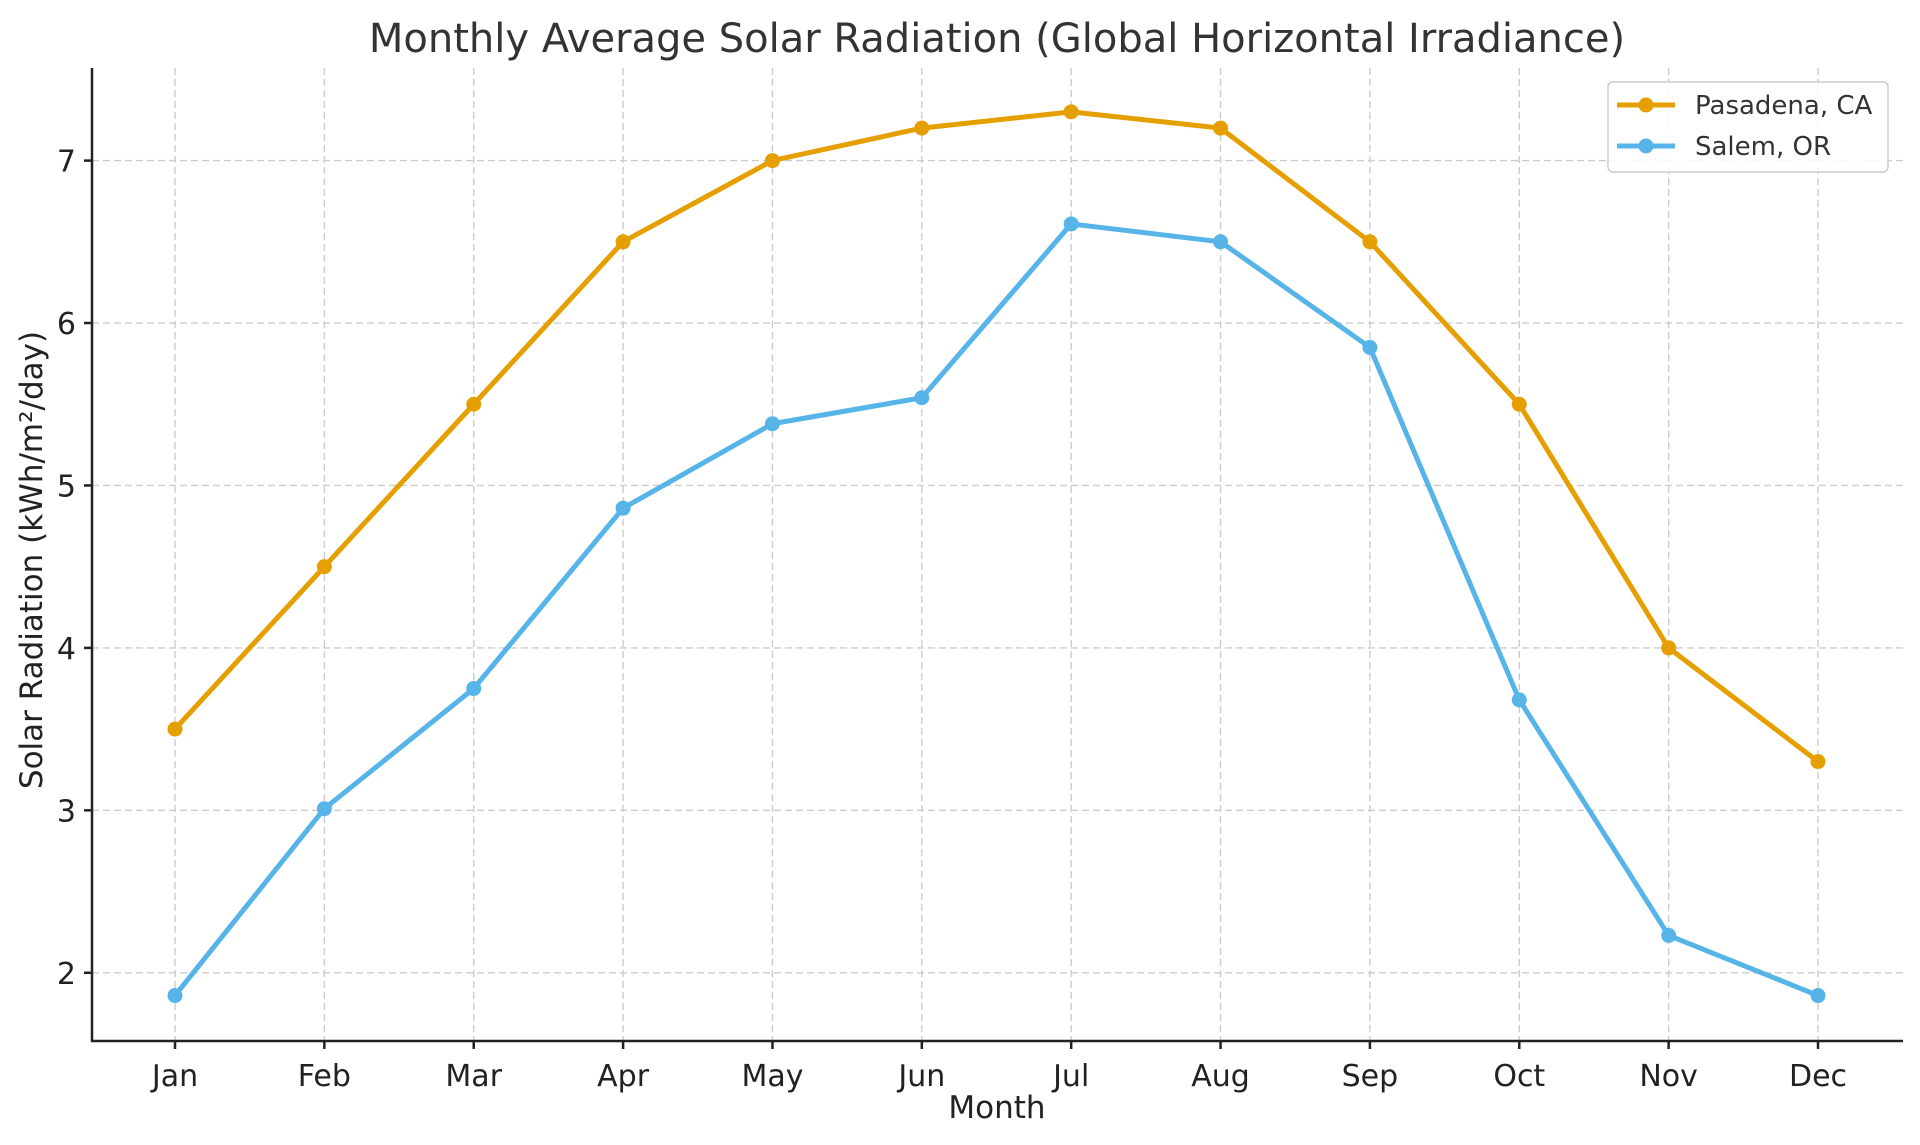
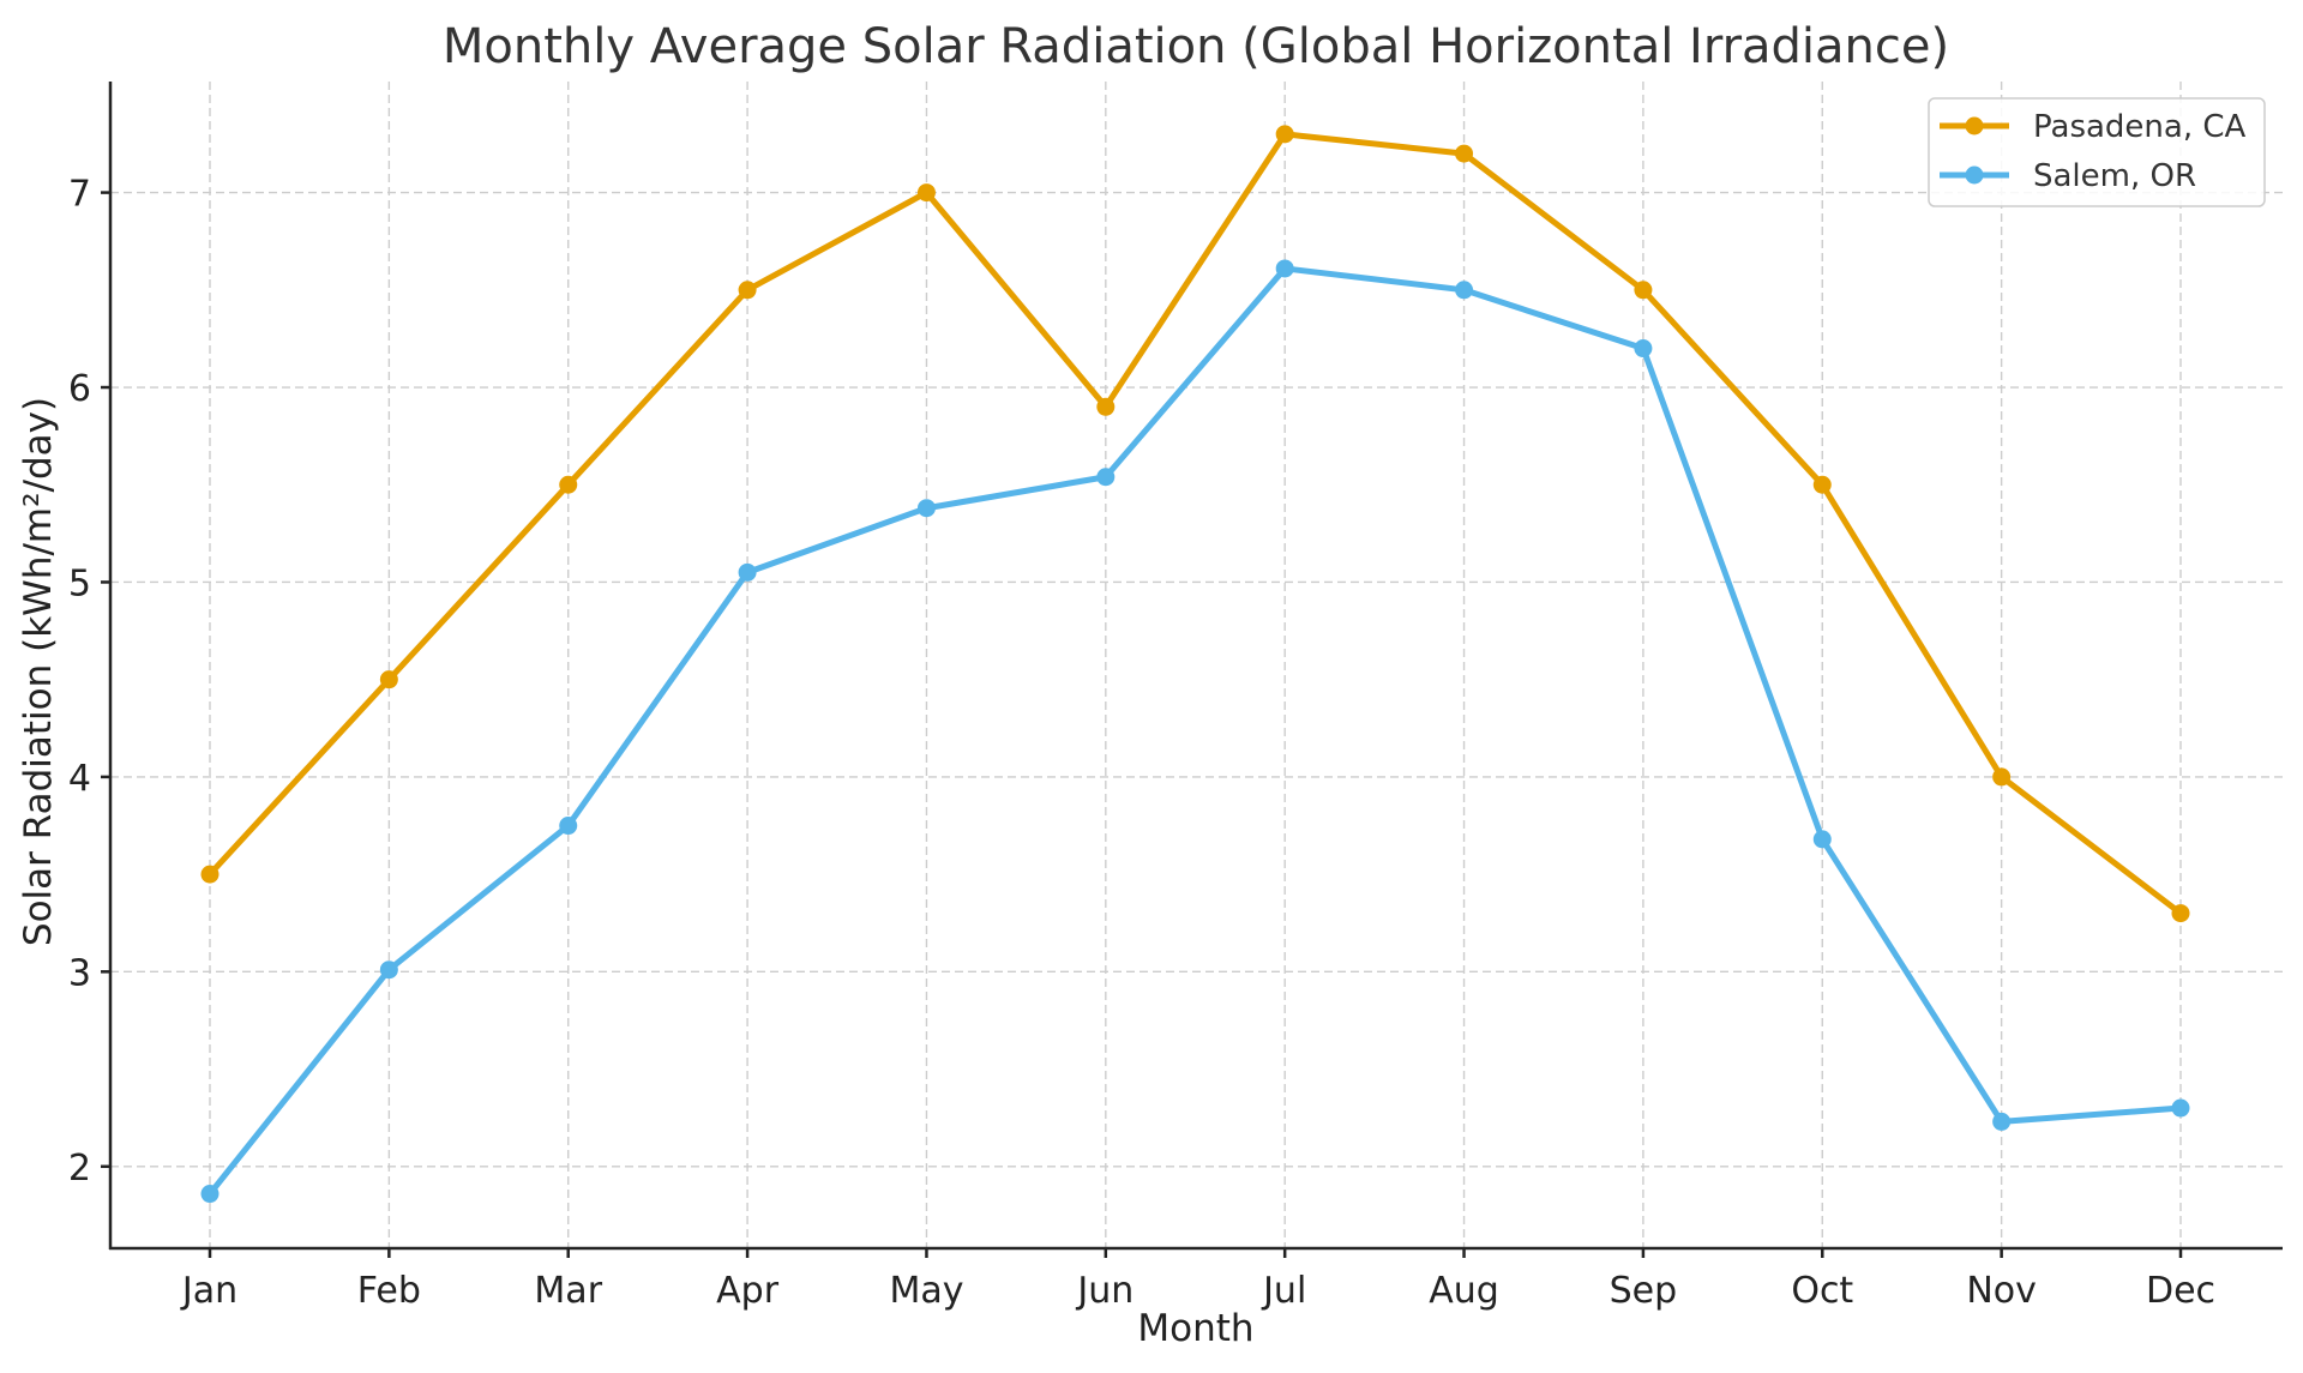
Salem, OR/Apr: 4.86 -> 5.05
Pasadena, CA/Jun: 7.2 -> 5.9
Salem, OR/Sep: 5.85 -> 6.20
Salem, OR/Dec: 1.86 -> 2.30
